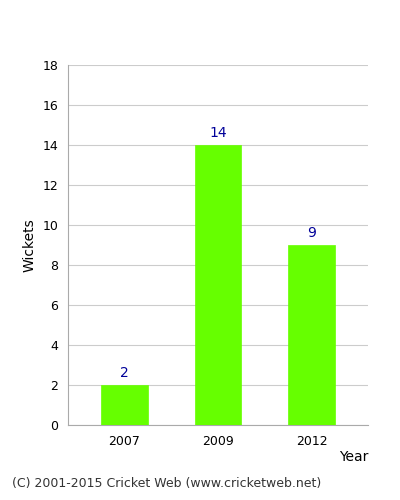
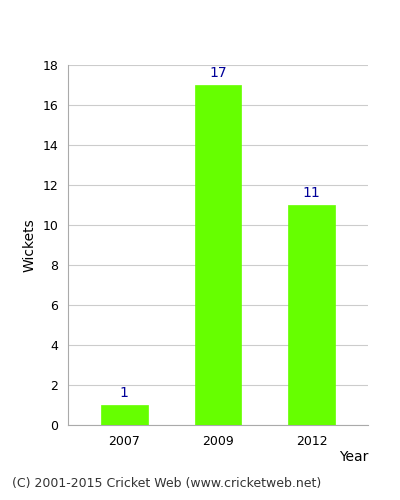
2007: 2 -> 1
2009: 14 -> 17
2012: 9 -> 11
